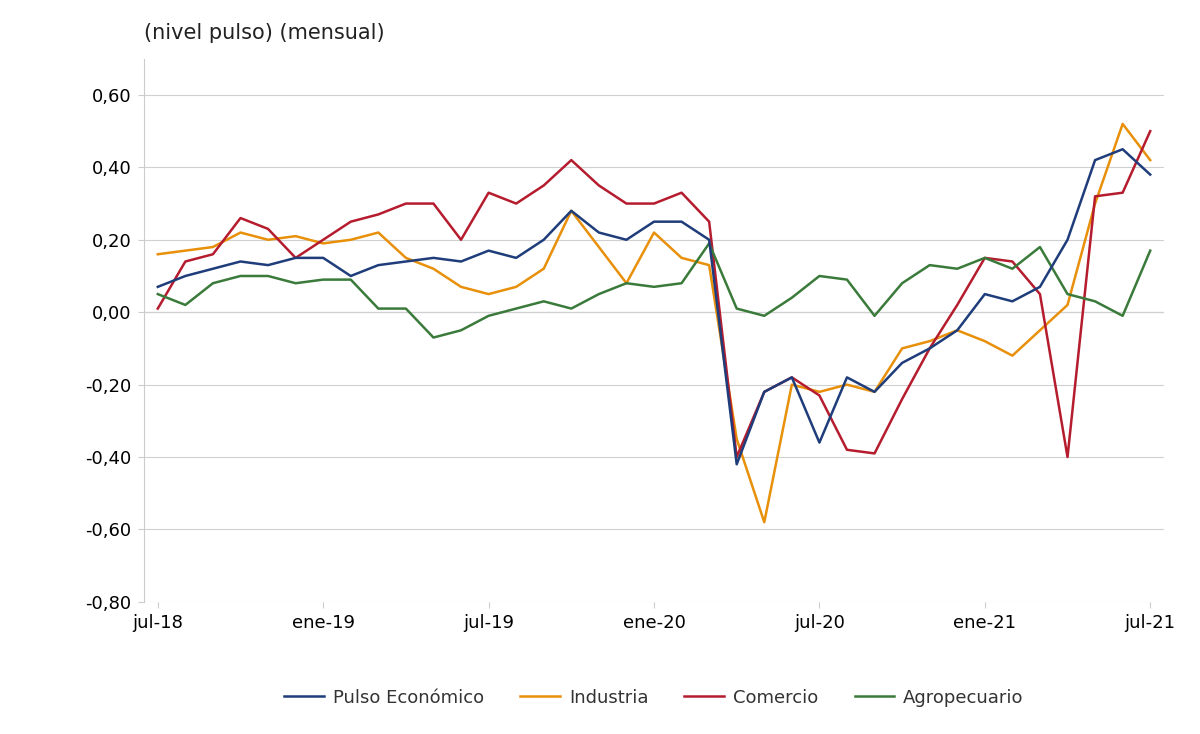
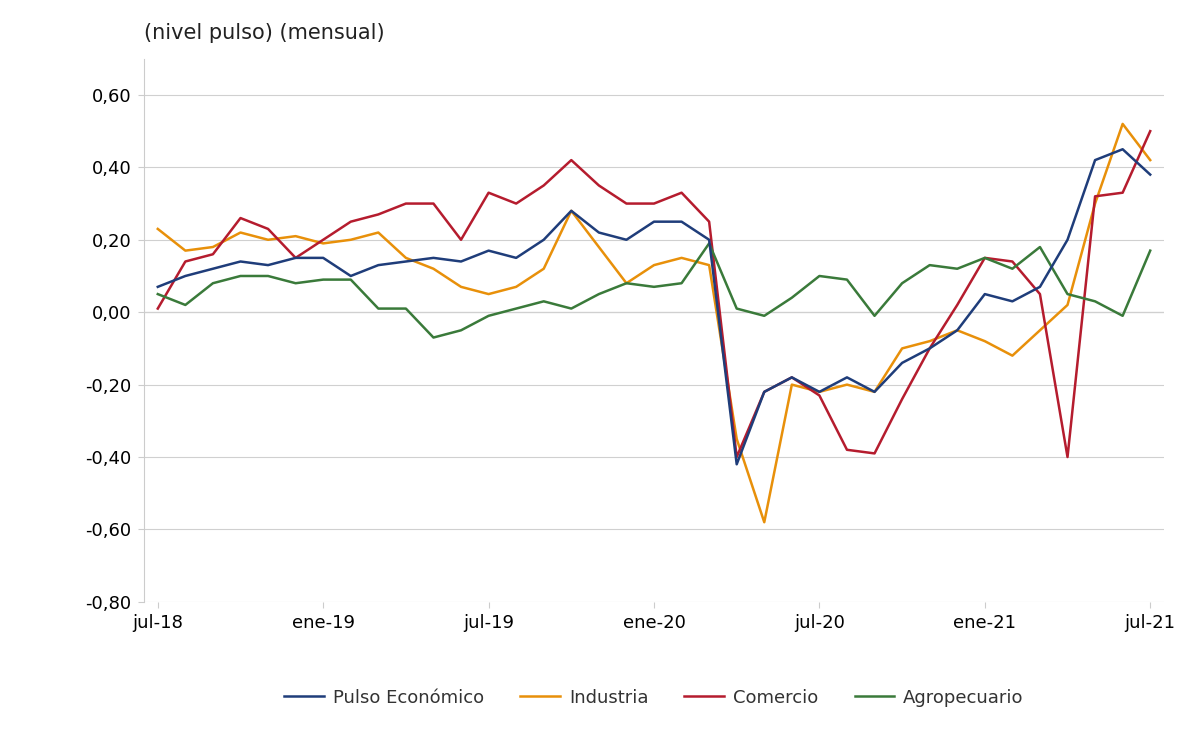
Industria/jul-18: 0,16 -> 0,23
Industria/ene-20: 0,22 -> 0,13
Pulso Económico/jul-20: -0,36 -> -0,22
